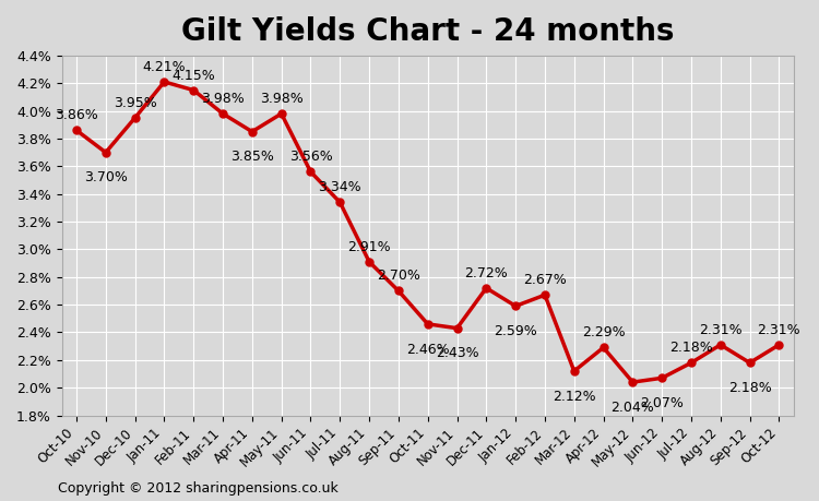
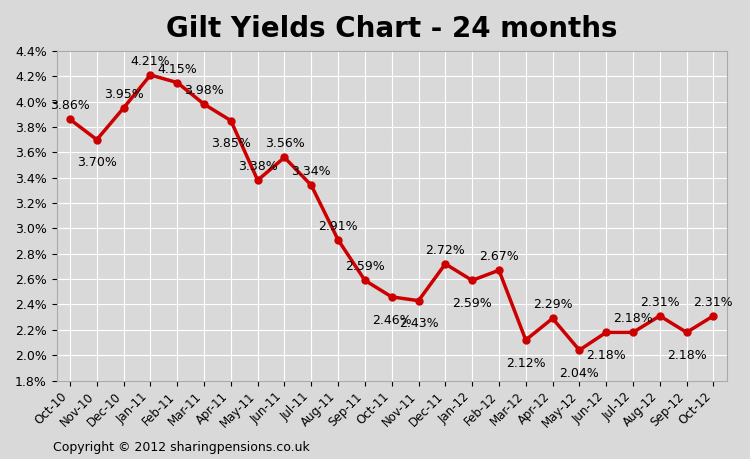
May-11: 3.98% -> 3.38%
Sep-11: 2.70% -> 2.59%
Jun-12: 2.07% -> 2.18%
